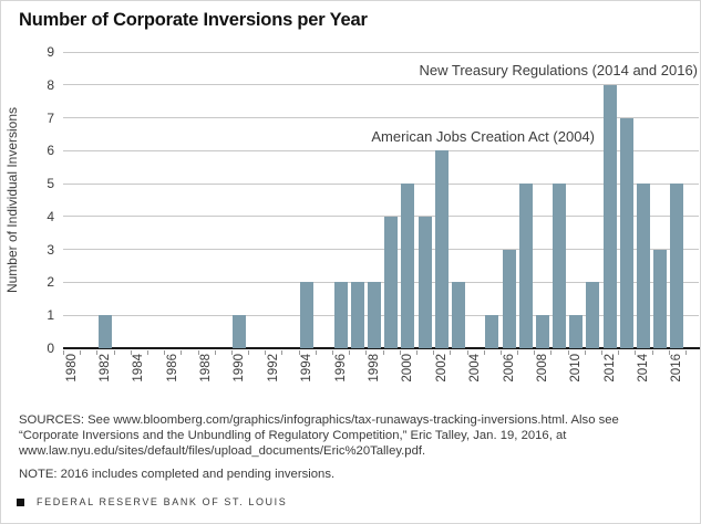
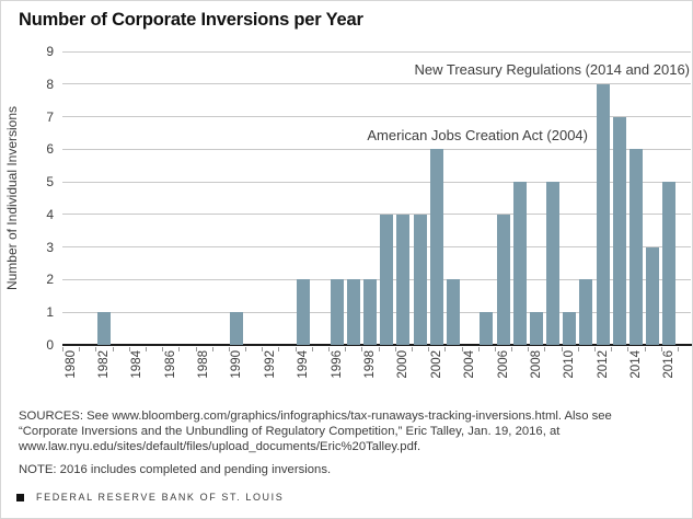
2000: 5 -> 4
2006: 3 -> 4
2014: 5 -> 6
